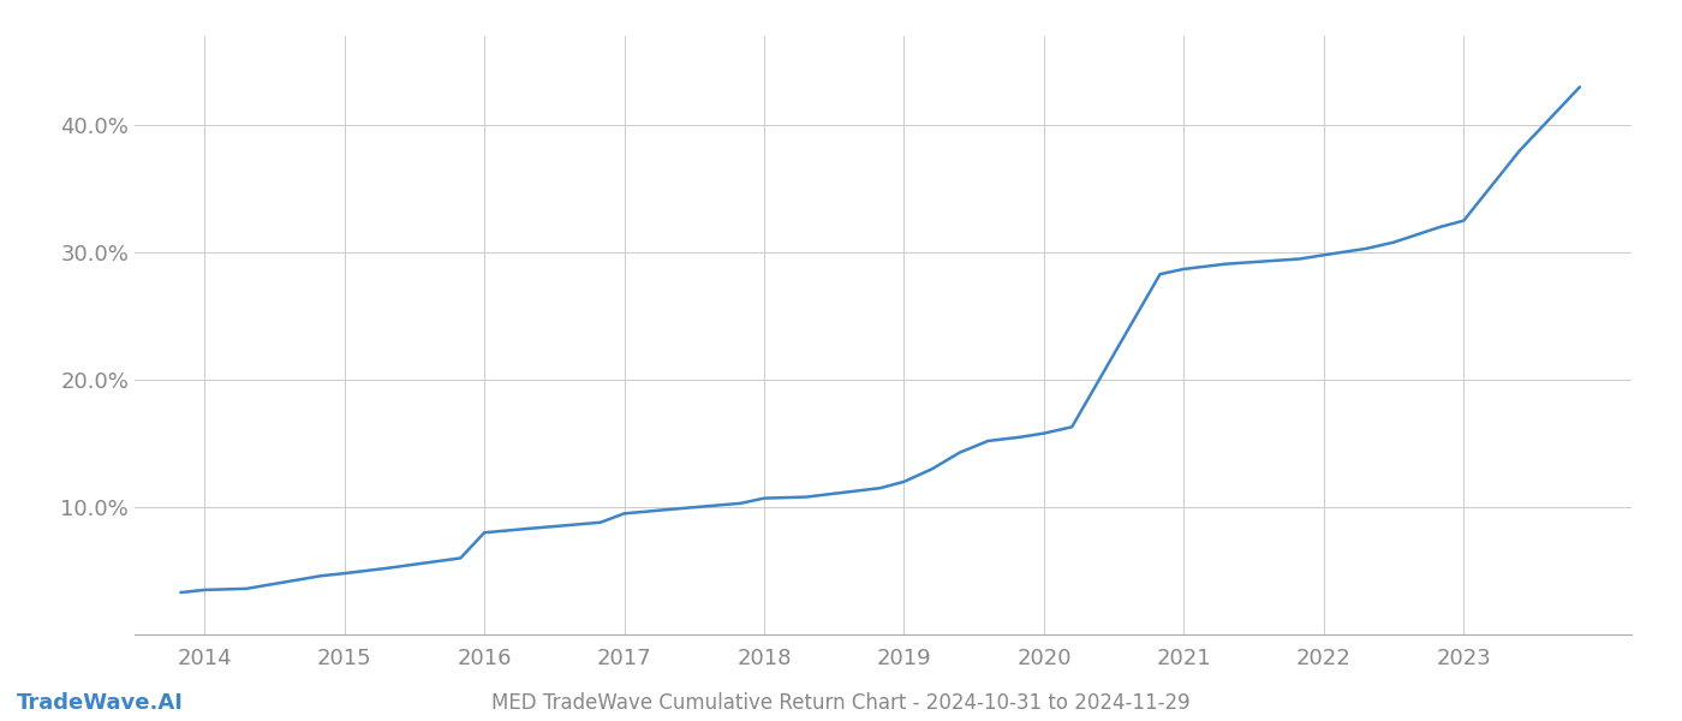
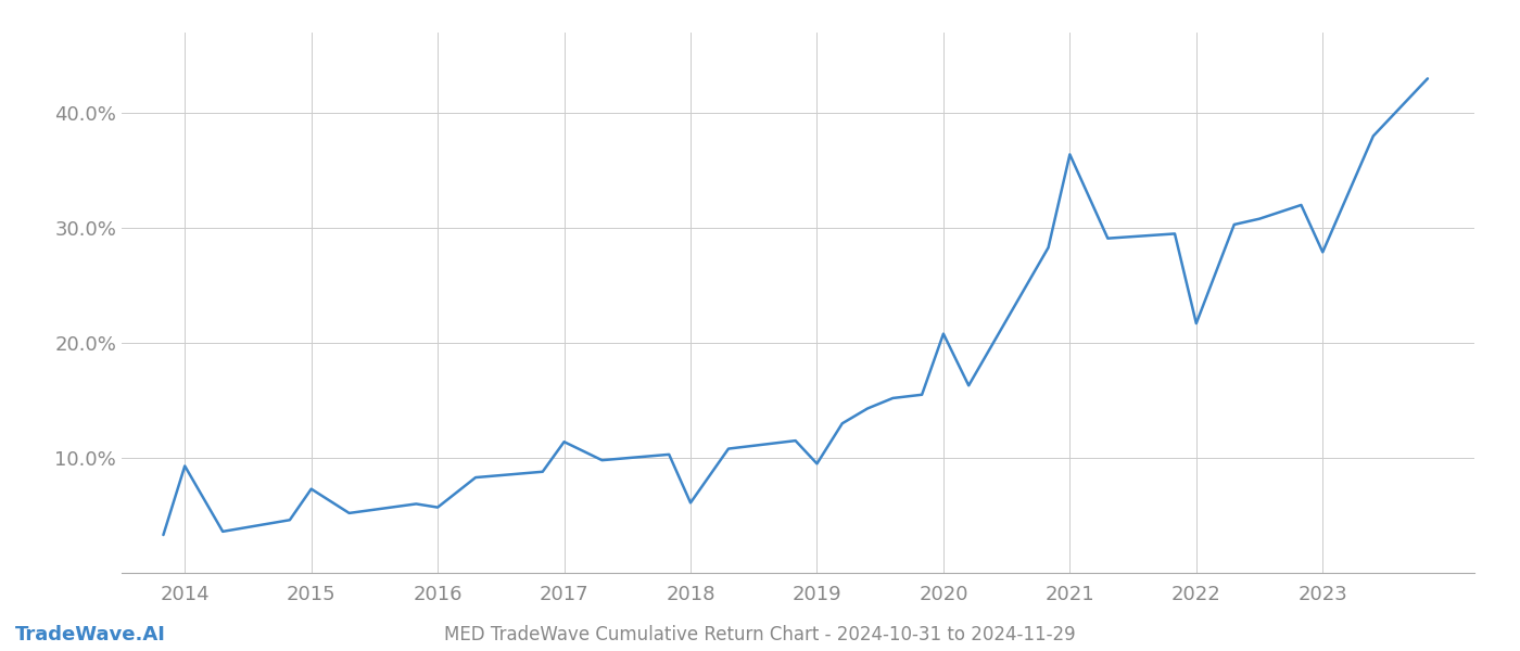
2014: 3.5% -> 9.3%
2015: 4.8% -> 7.3%
2016: 8.0% -> 5.7%
2017: 9.5% -> 11.4%
2018: 10.7% -> 6.1%
2019: 12.0% -> 9.5%
2020: 15.8% -> 20.8%
2021: 28.7% -> 36.4%
2022: 29.8% -> 21.7%
2023: 32.5% -> 27.9%
